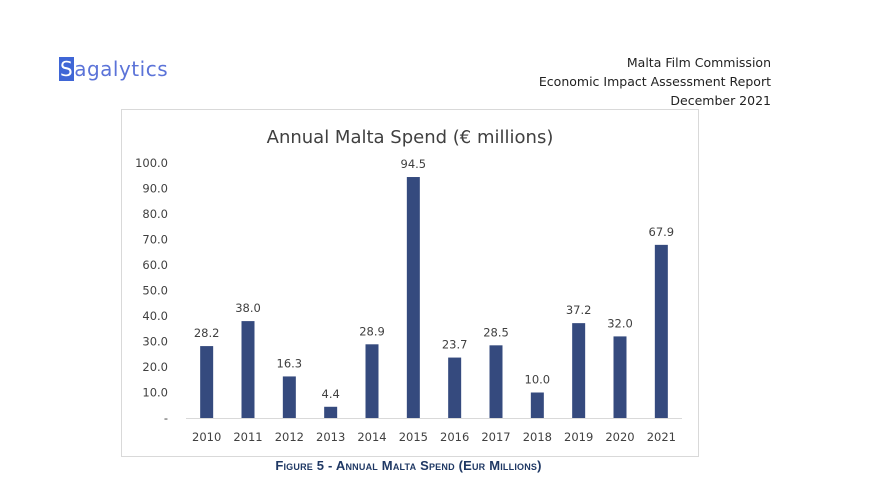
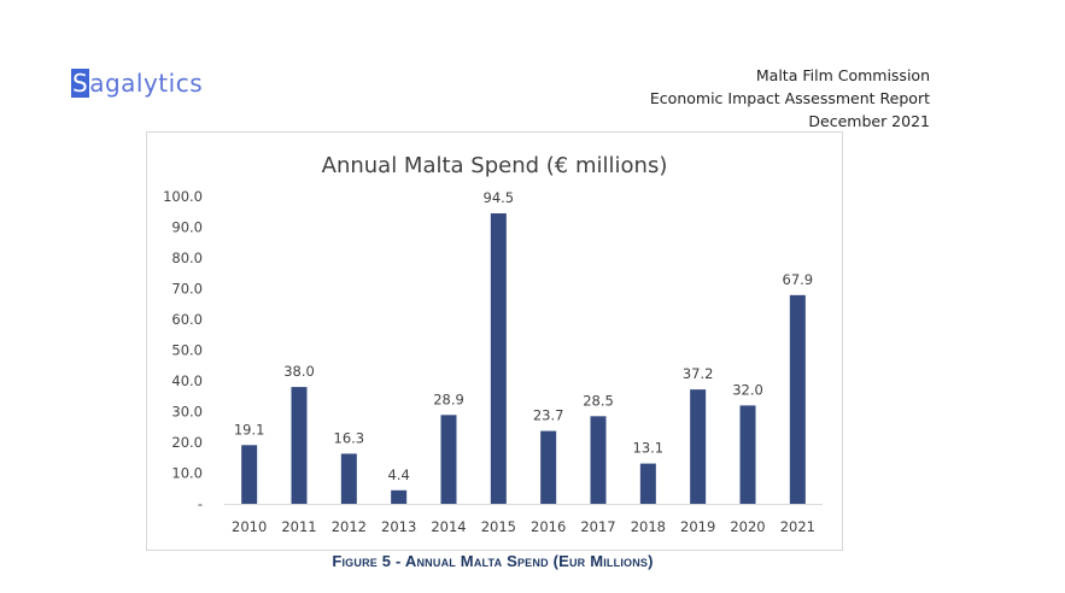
2010: 28.2 -> 19.1
2018: 10.0 -> 13.1
